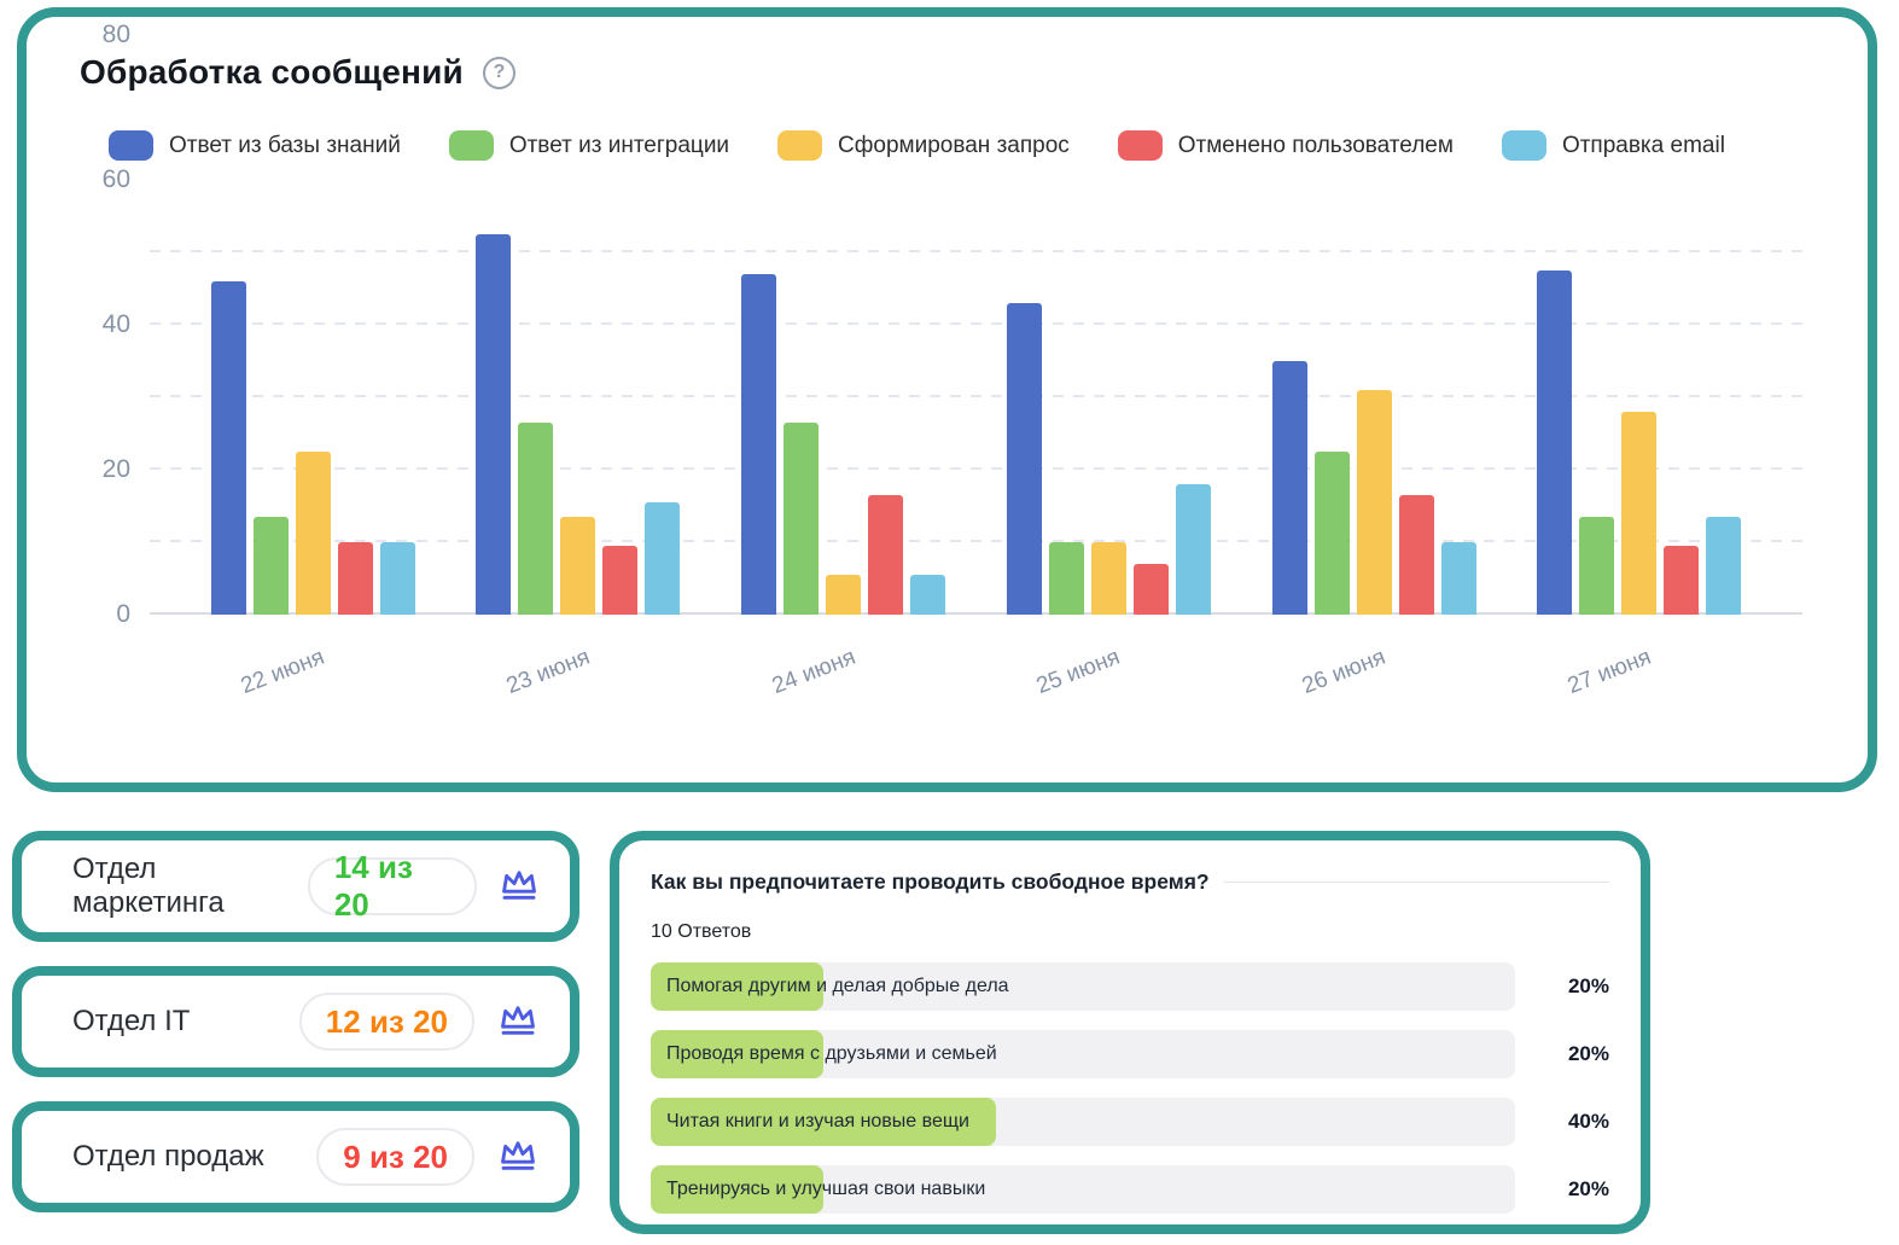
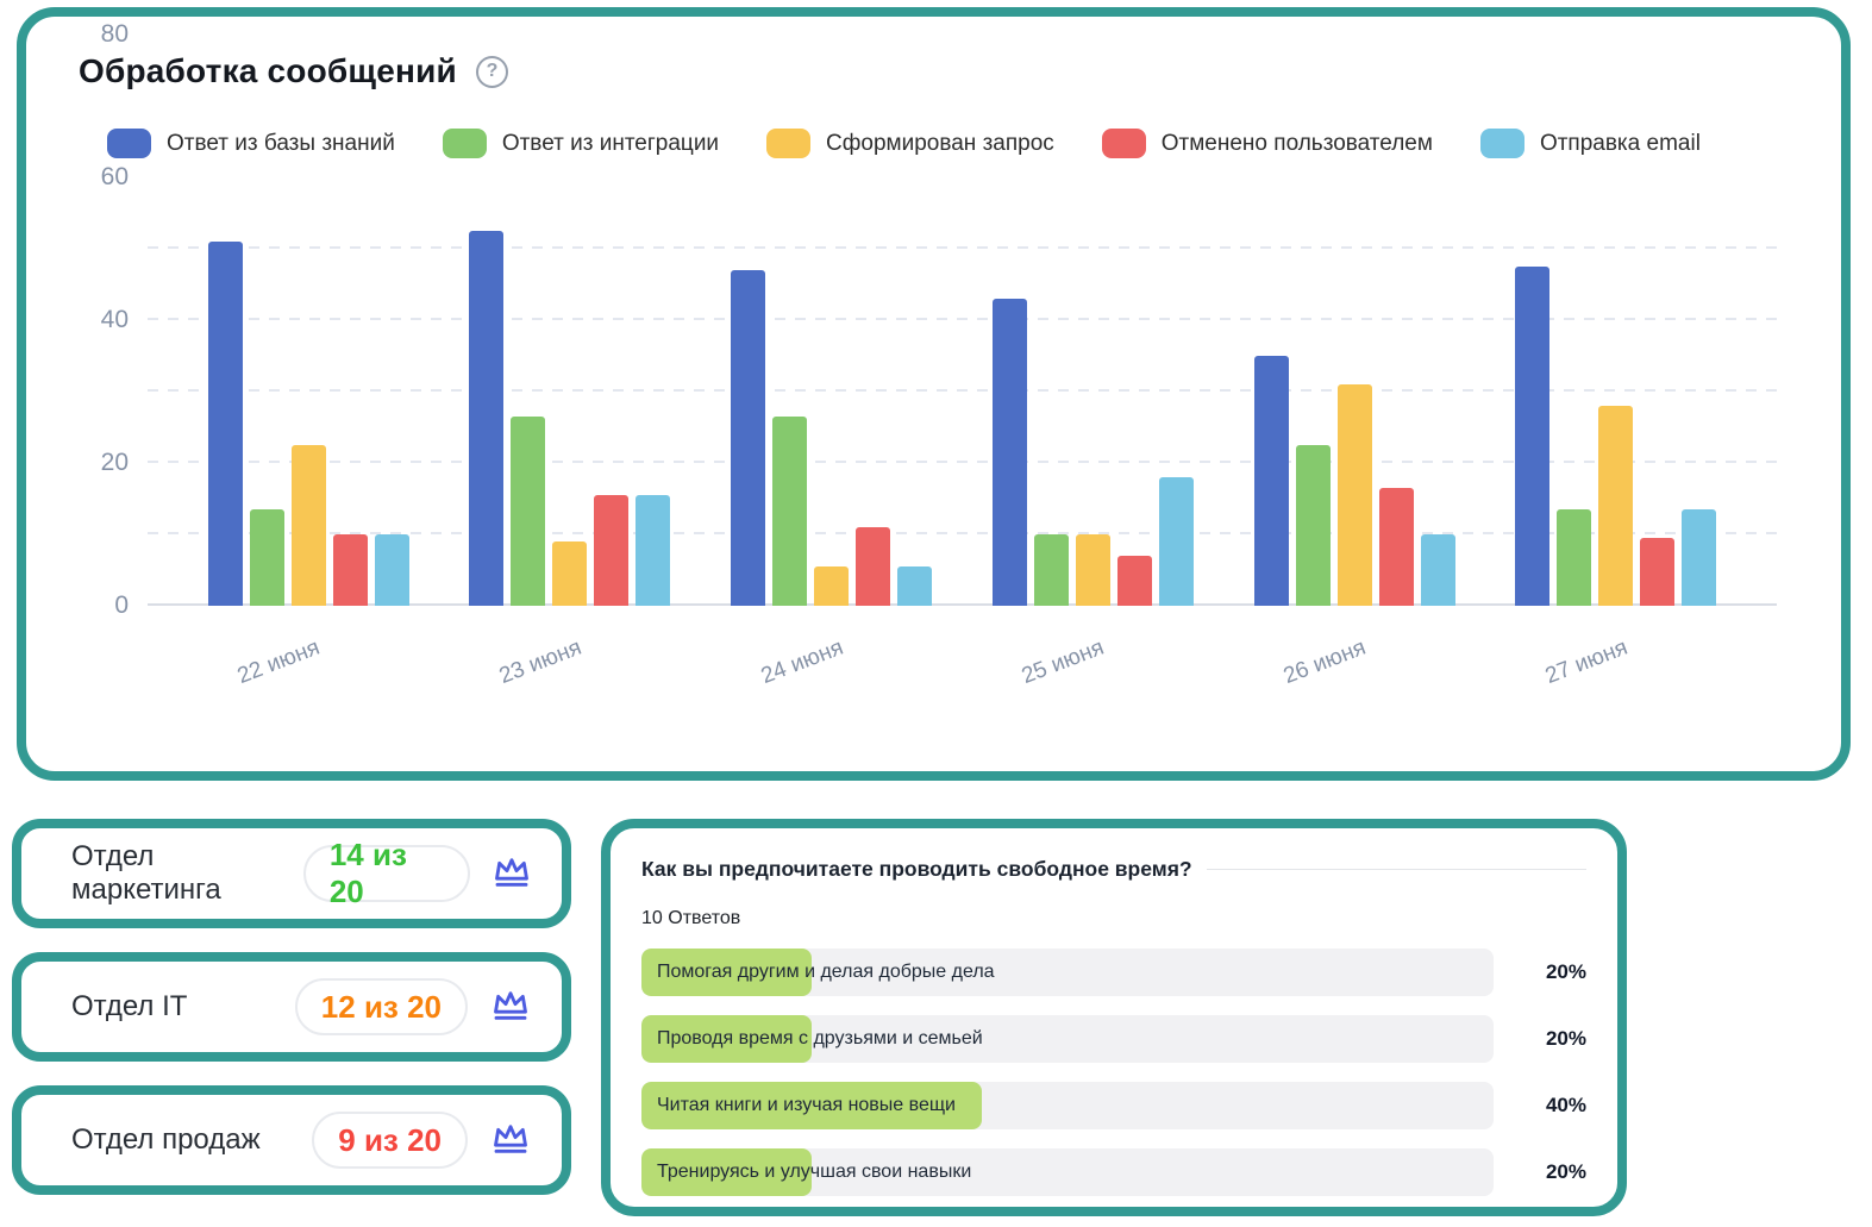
Ответ из базы знаний/22 июня: 92 -> 102
Сформирован запрос/23 июня: 27 -> 18
Отменено пользователем/23 июня: 19 -> 31
Отменено пользователем/24 июня: 33 -> 22
